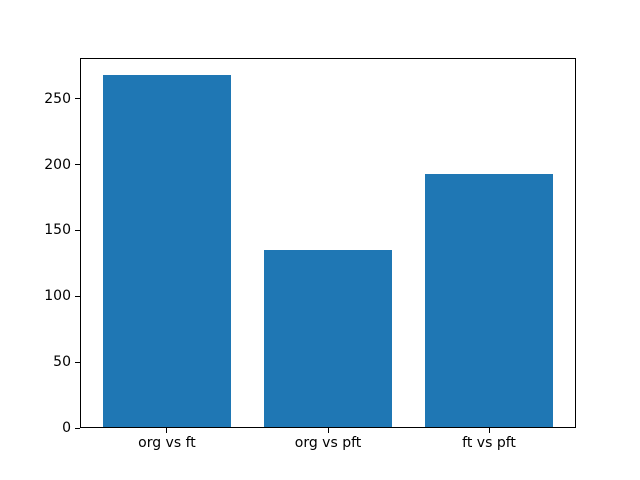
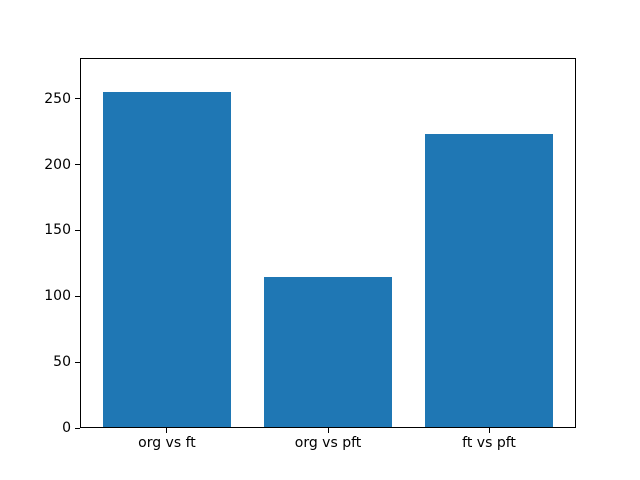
org vs ft: 268 -> 255
org vs pft: 135 -> 115
ft vs pft: 193 -> 223
